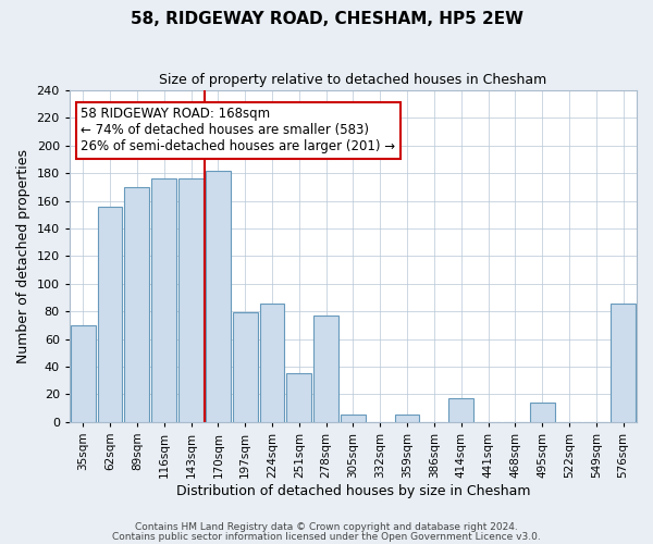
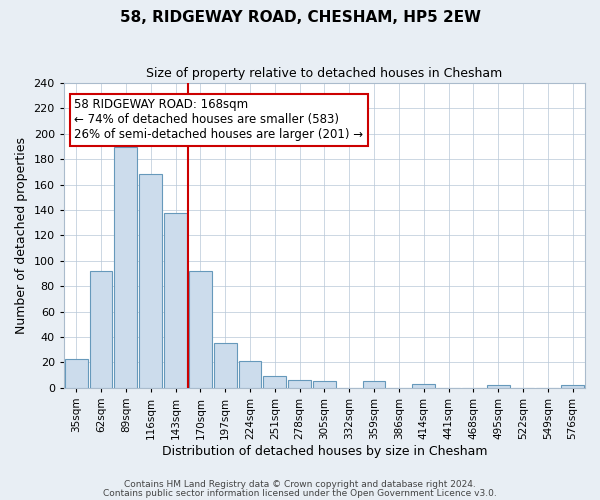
35sqm: 70 -> 23
62sqm: 156 -> 92
89sqm: 170 -> 190
116sqm: 176 -> 168
143sqm: 176 -> 138
170sqm: 182 -> 92
197sqm: 79 -> 35
224sqm: 86 -> 21
251sqm: 35 -> 9
278sqm: 77 -> 6
414sqm: 17 -> 3
495sqm: 14 -> 2
576sqm: 86 -> 2
